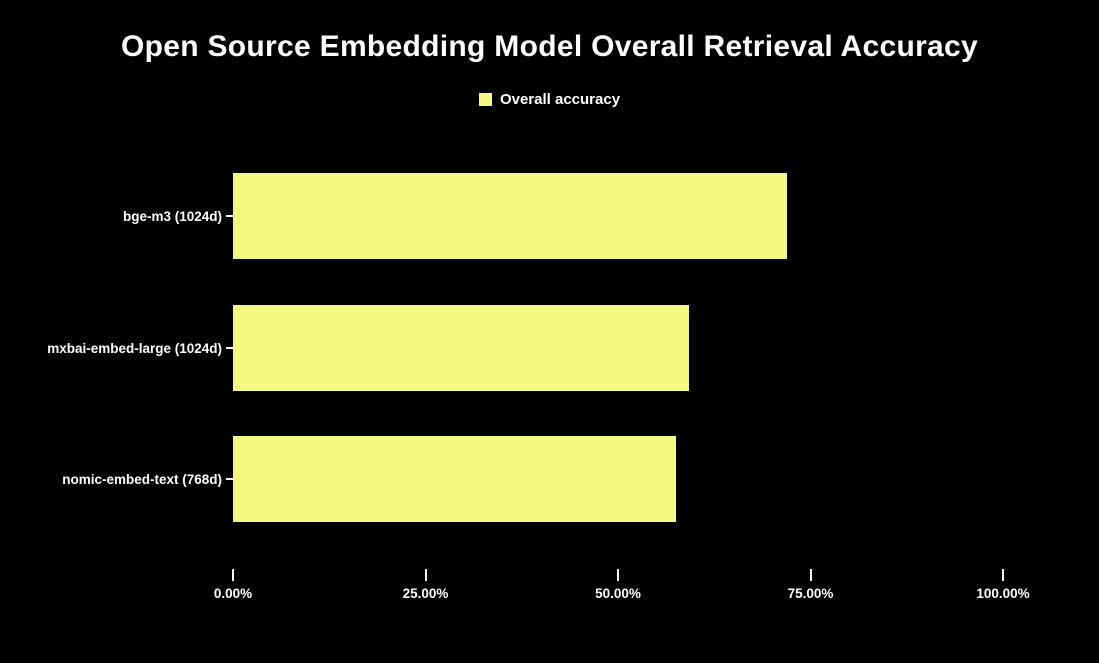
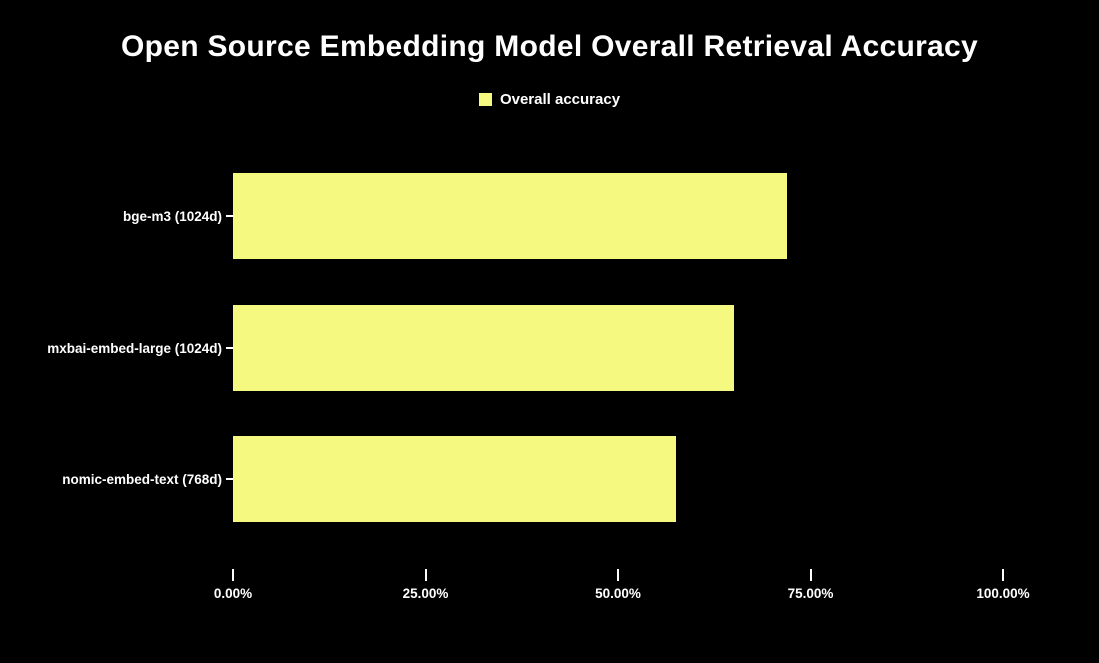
mxbai-embed-large (1024d): 59% -> 65%
